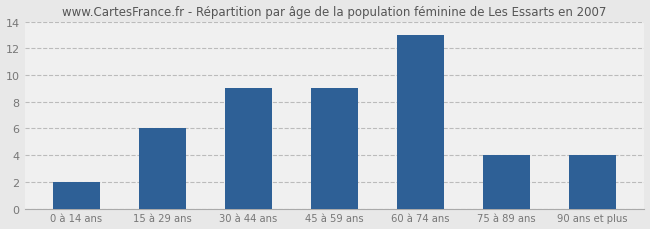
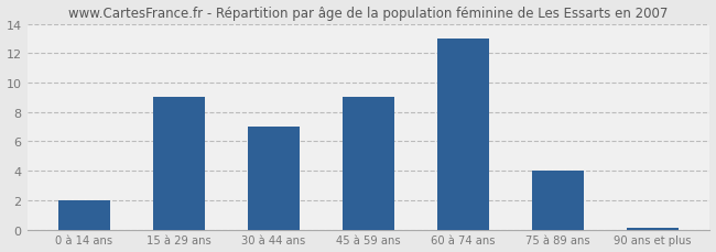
15 à 29 ans: 6.0 -> 9.0
30 à 44 ans: 9.0 -> 7.0
90 ans et plus: 4.0 -> 0.1
